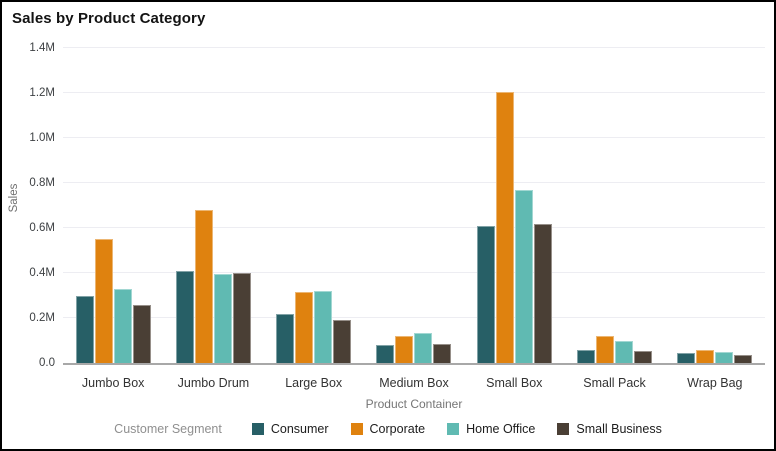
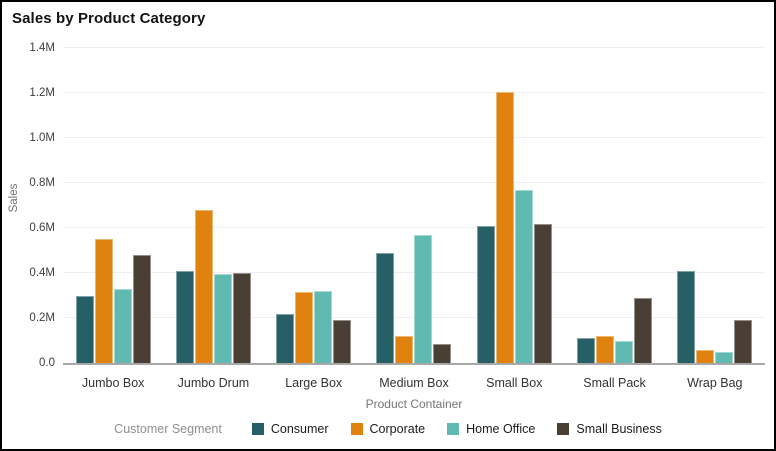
Small Business/Jumbo Box: 0.26M -> 0.48M
Consumer/Medium Box: 0.08M -> 0.49M
Home Office/Medium Box: 0.14M -> 0.57M
Consumer/Small Pack: 0.06M -> 0.11M
Small Business/Small Pack: 0.06M -> 0.29M
Consumer/Wrap Bag: 0.04M -> 0.41M
Small Business/Wrap Bag: 0.04M -> 0.19M
